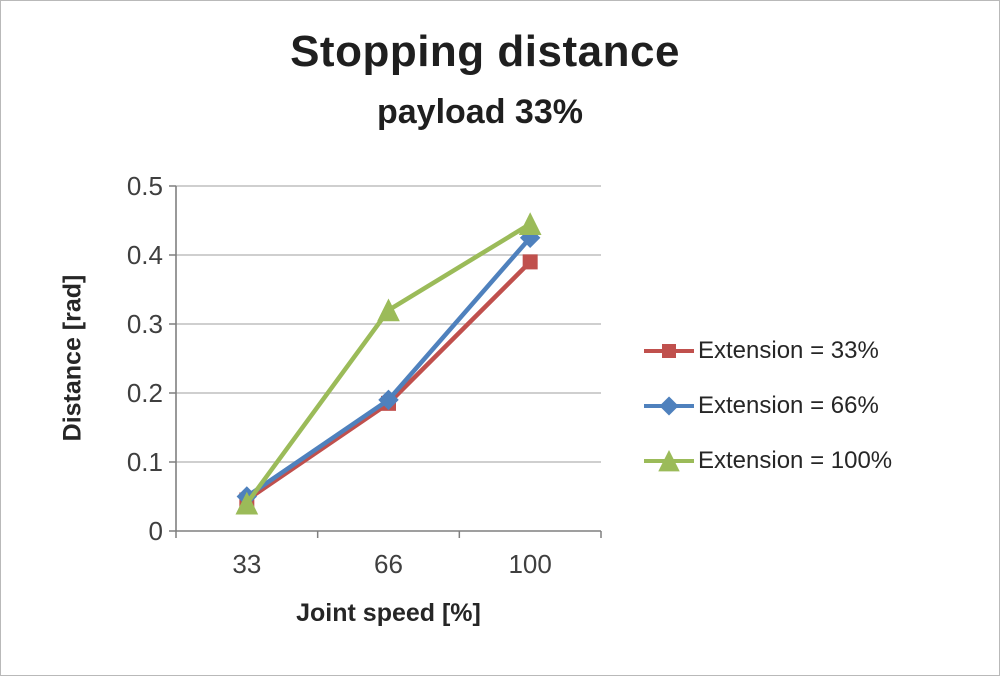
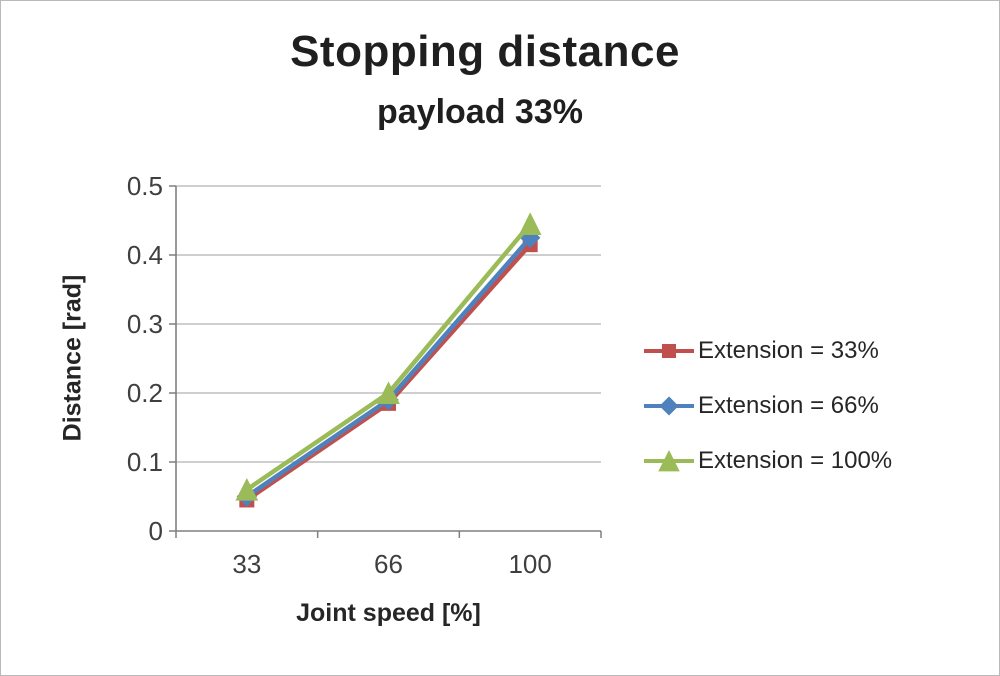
Extension = 100%/33: 0.04 -> 0.06
Extension = 100%/66: 0.32 -> 0.20
Extension = 33%/100: 0.39 -> 0.41
